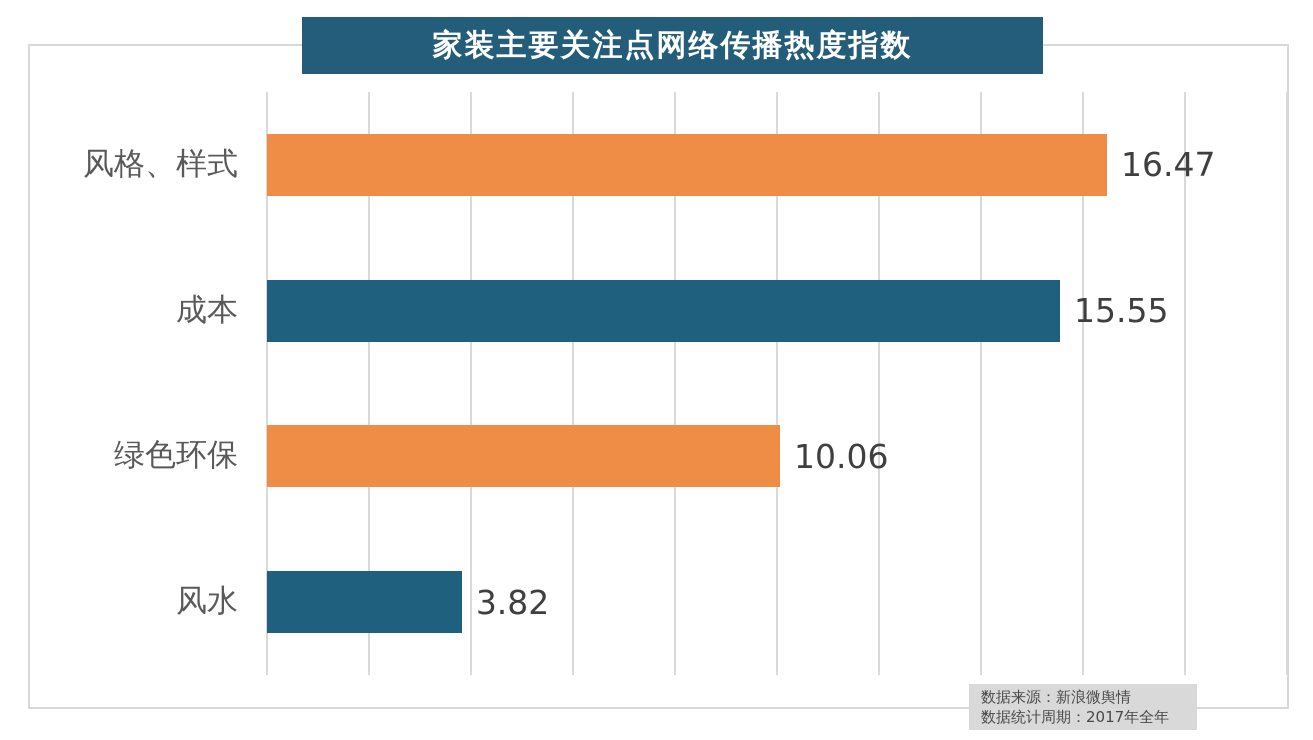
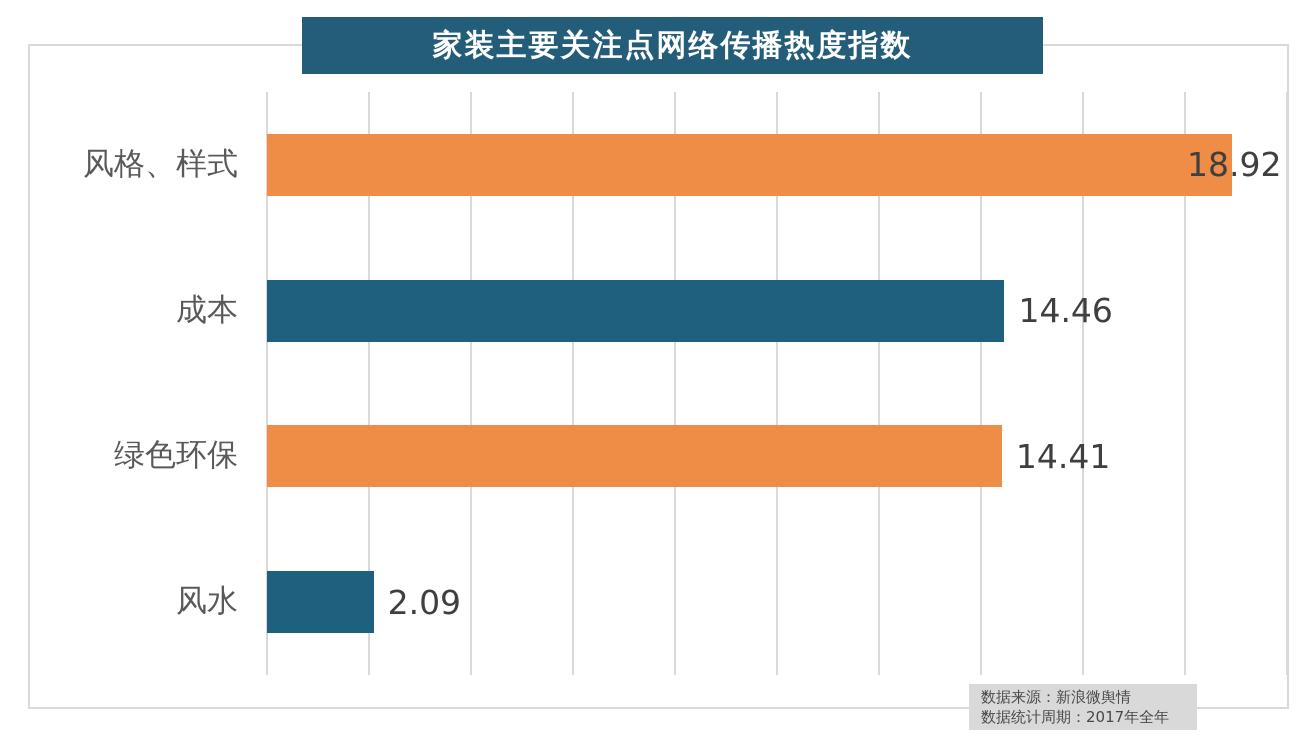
风格、样式: 16.47 -> 18.92
成本: 15.55 -> 14.46
绿色环保: 10.06 -> 14.41
风水: 3.82 -> 2.09
